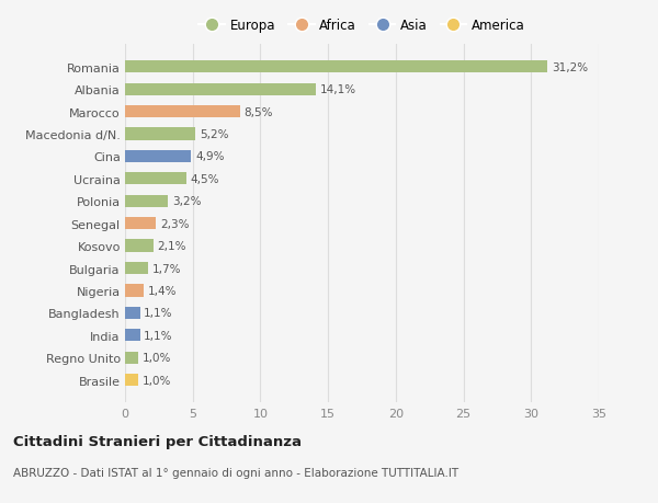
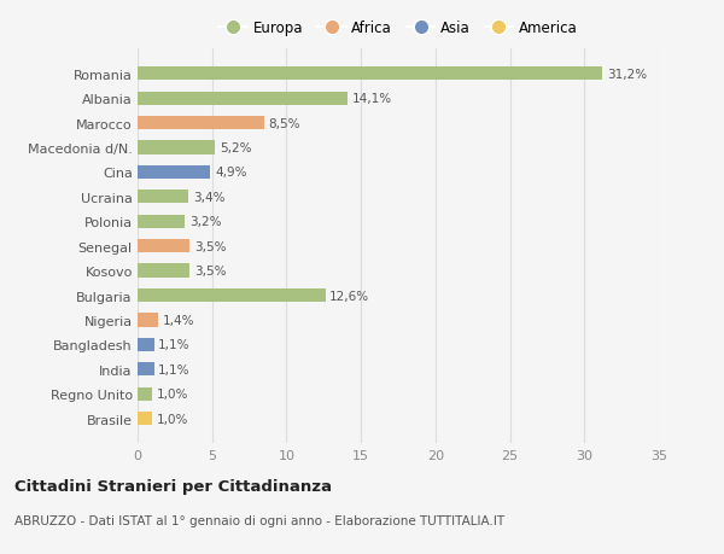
Ucraina: 4,5% -> 3,4%
Senegal: 2,3% -> 3,5%
Kosovo: 2,1% -> 3,5%
Bulgaria: 1,7% -> 12,6%
